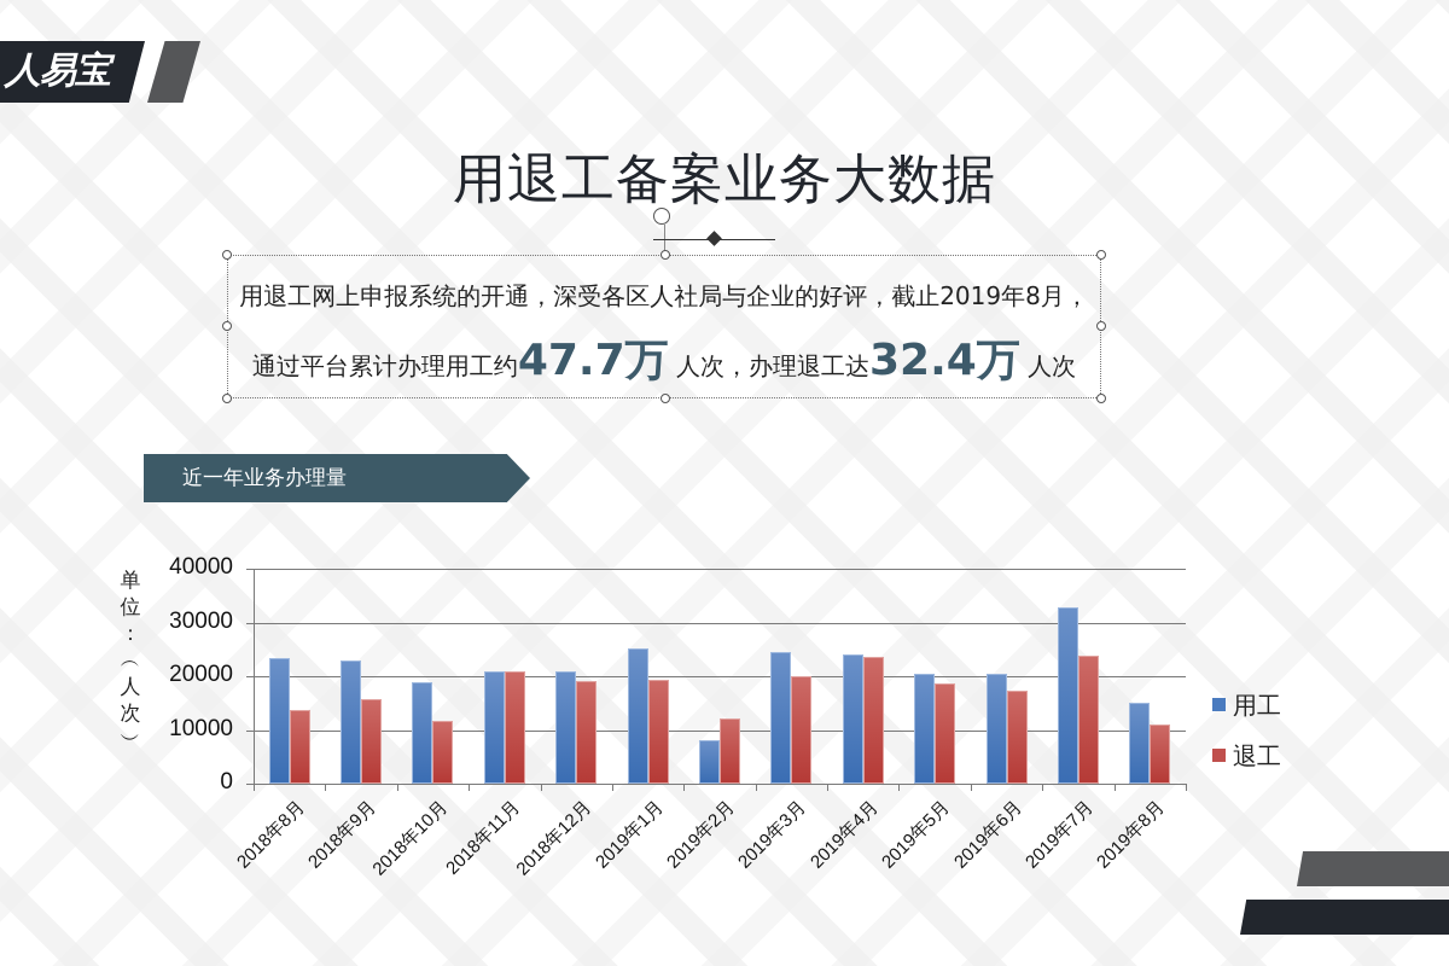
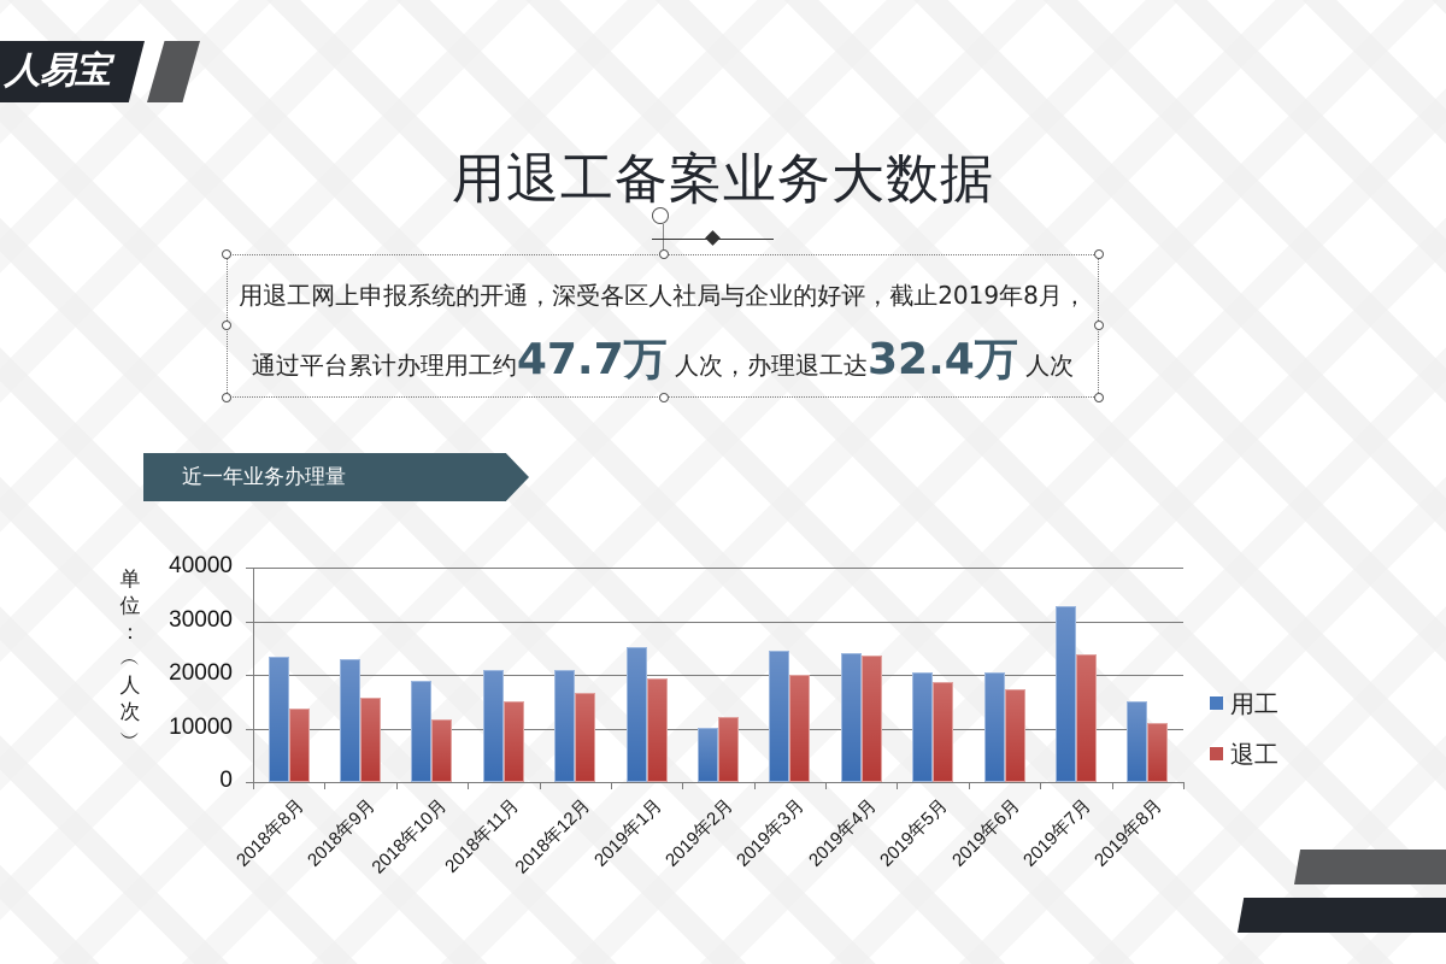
退工/2018年11月: 21000 -> 15000
退工/2018年12月: 19000 -> 17000
用工/2019年2月: 8000 -> 10000
